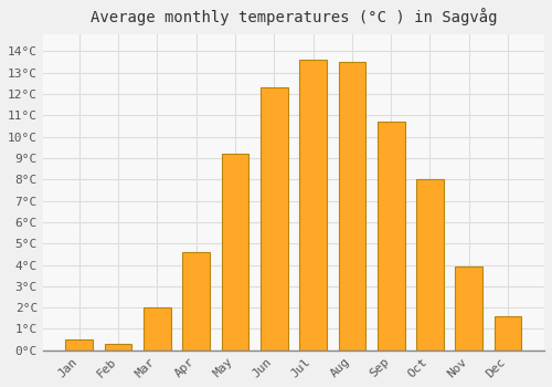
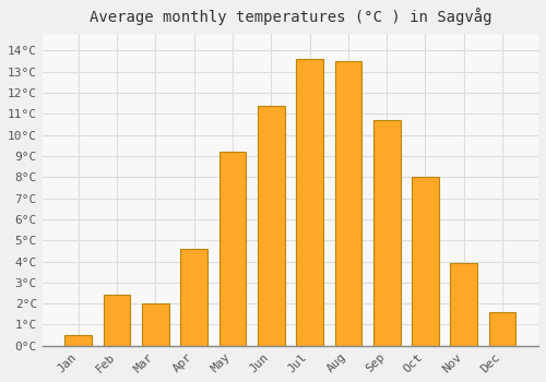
Feb: 0.3°C -> 2.4°C
Jun: 12.3°C -> 11.4°C
